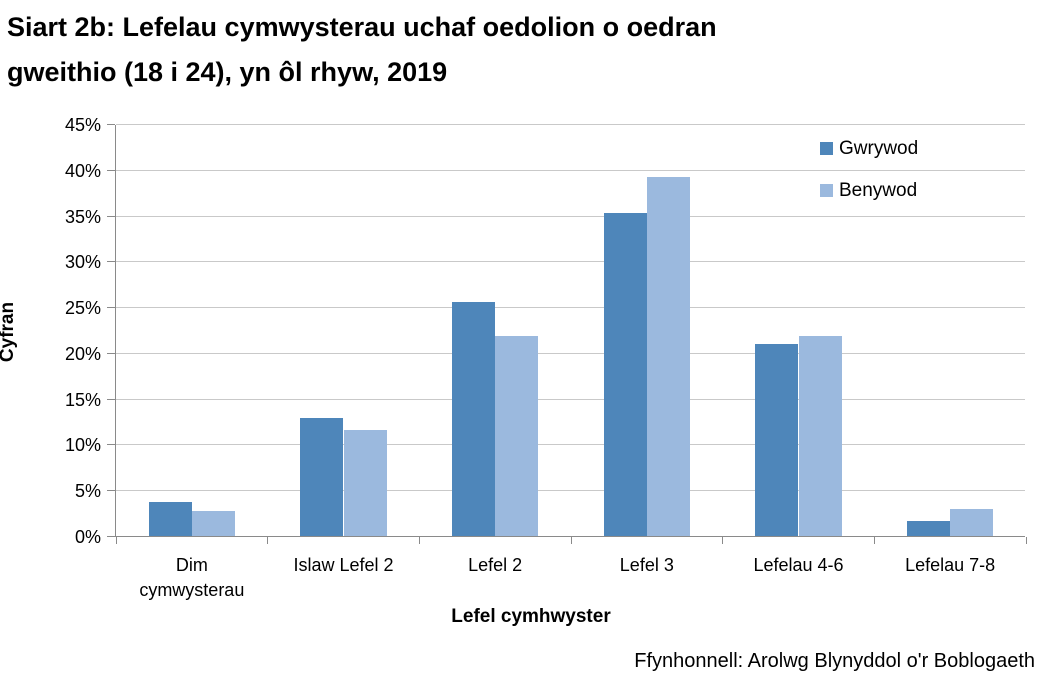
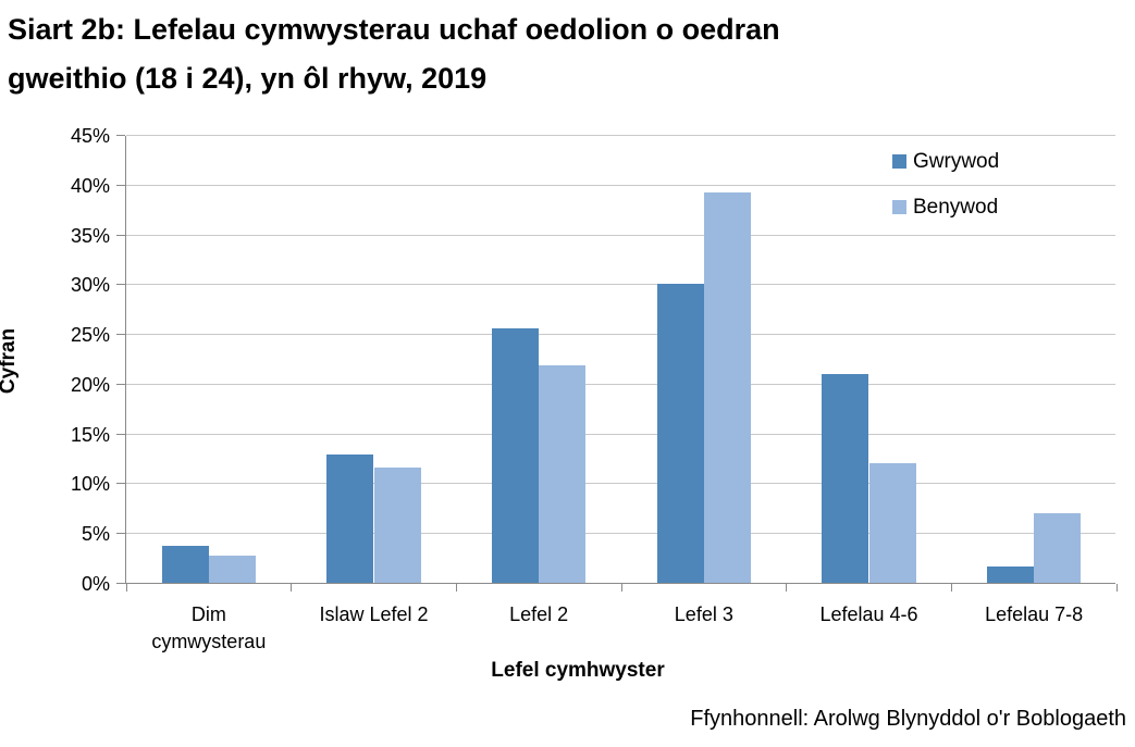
Gwrywod/Lefel 3: 35% -> 30%
Benywod/Lefelau 4-6: 22% -> 12%
Benywod/Lefelau 7-8: 3% -> 7%
